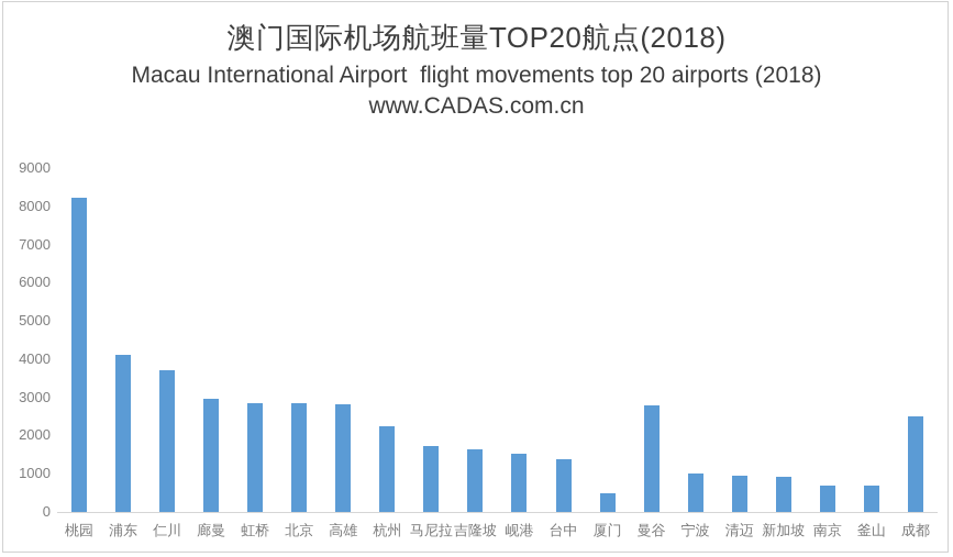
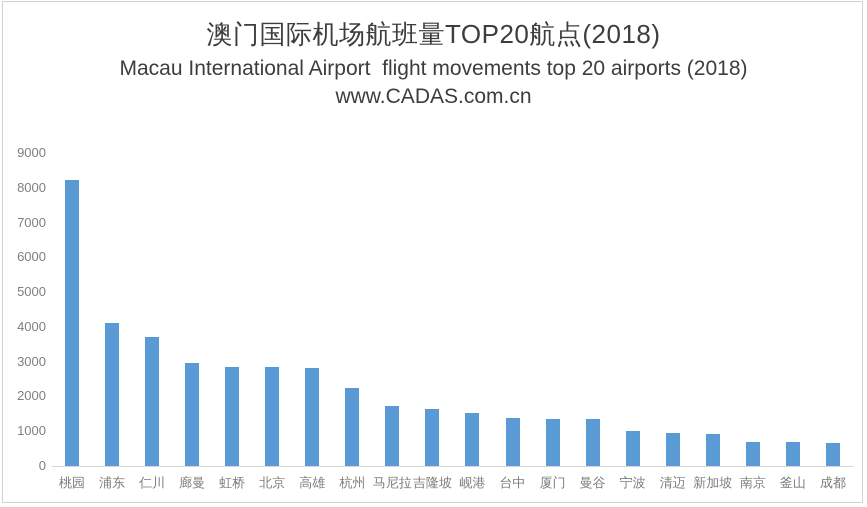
厦门: 500 -> 1400
曼谷: 2800 -> 1400
成都: 2500 -> 700
